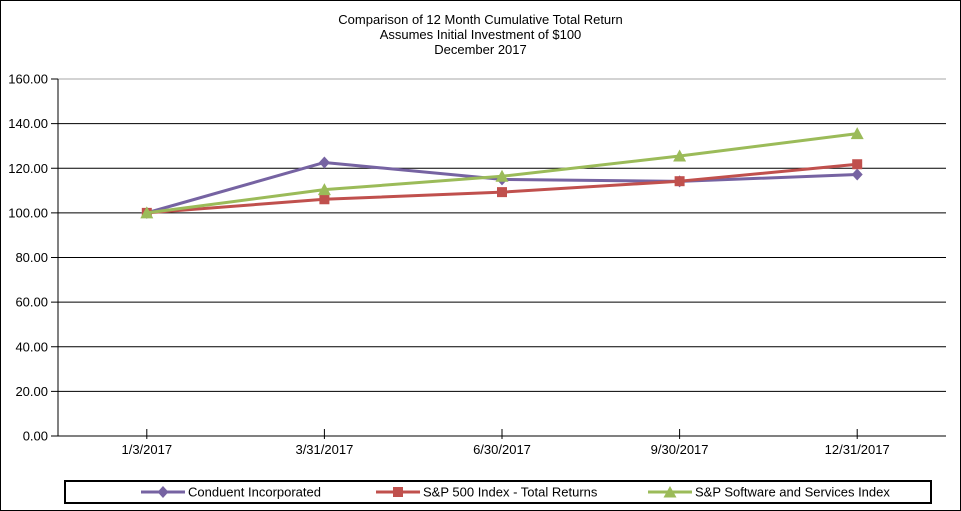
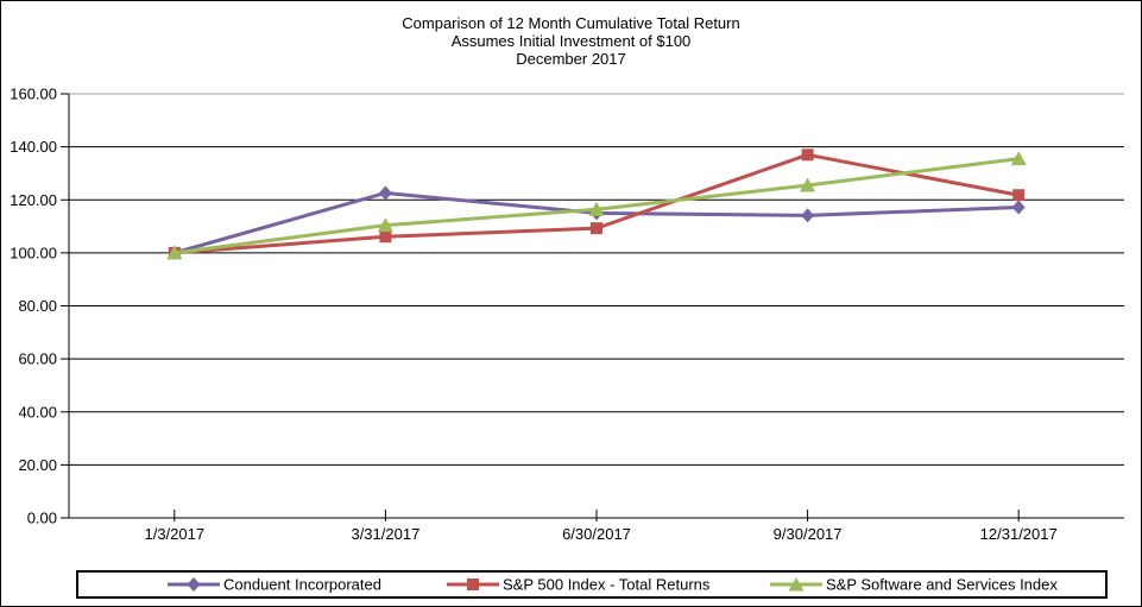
S&P 500 Index - Total Returns/9/30/2017: 114 -> 137
